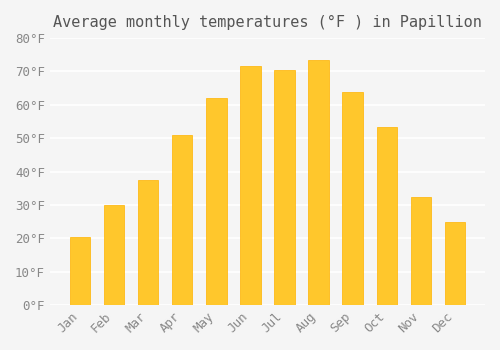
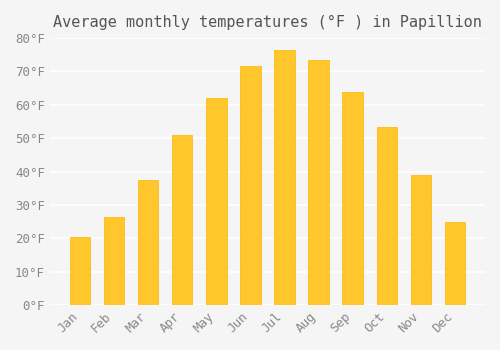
Feb: 30.0°F -> 26.5°F
Jul: 70.5°F -> 76.5°F
Nov: 32.5°F -> 39.0°F
